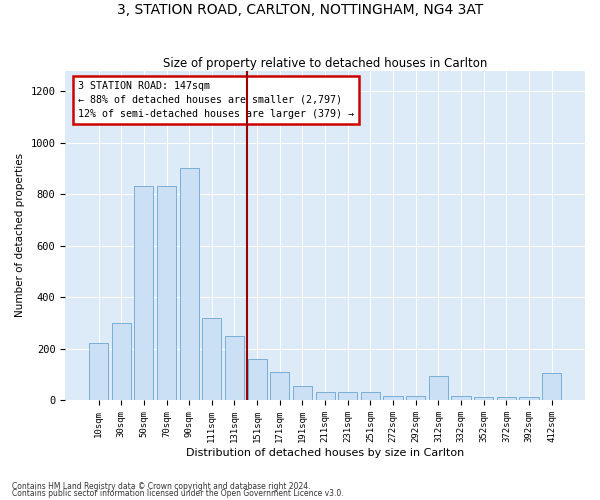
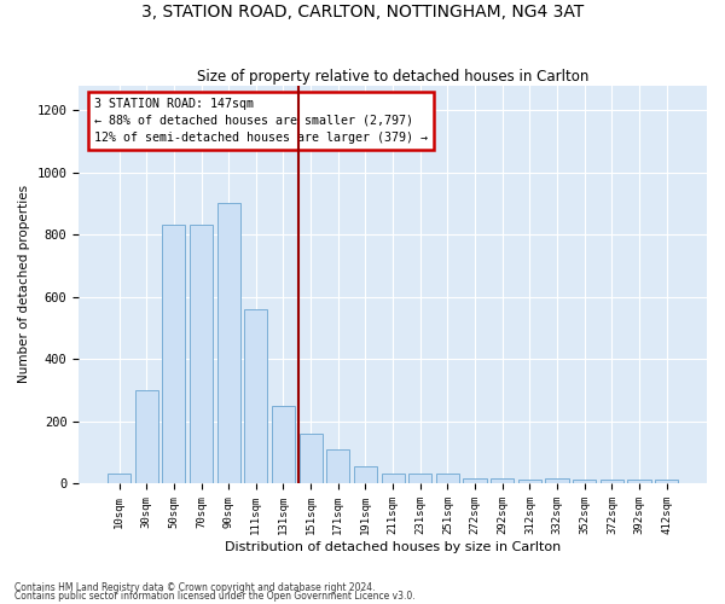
10sqm: 220 -> 30
111sqm: 320 -> 560
312sqm: 95 -> 10
412sqm: 105 -> 10
